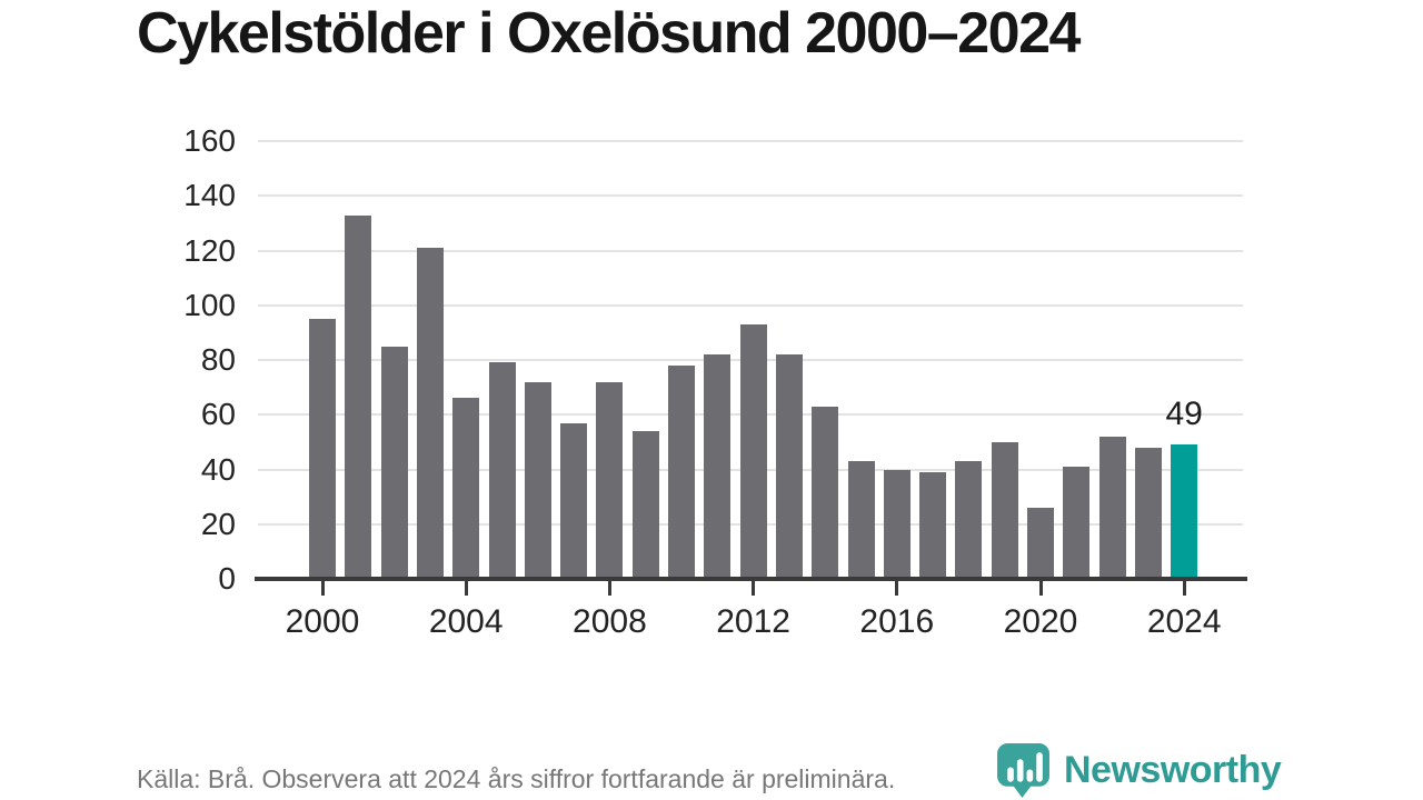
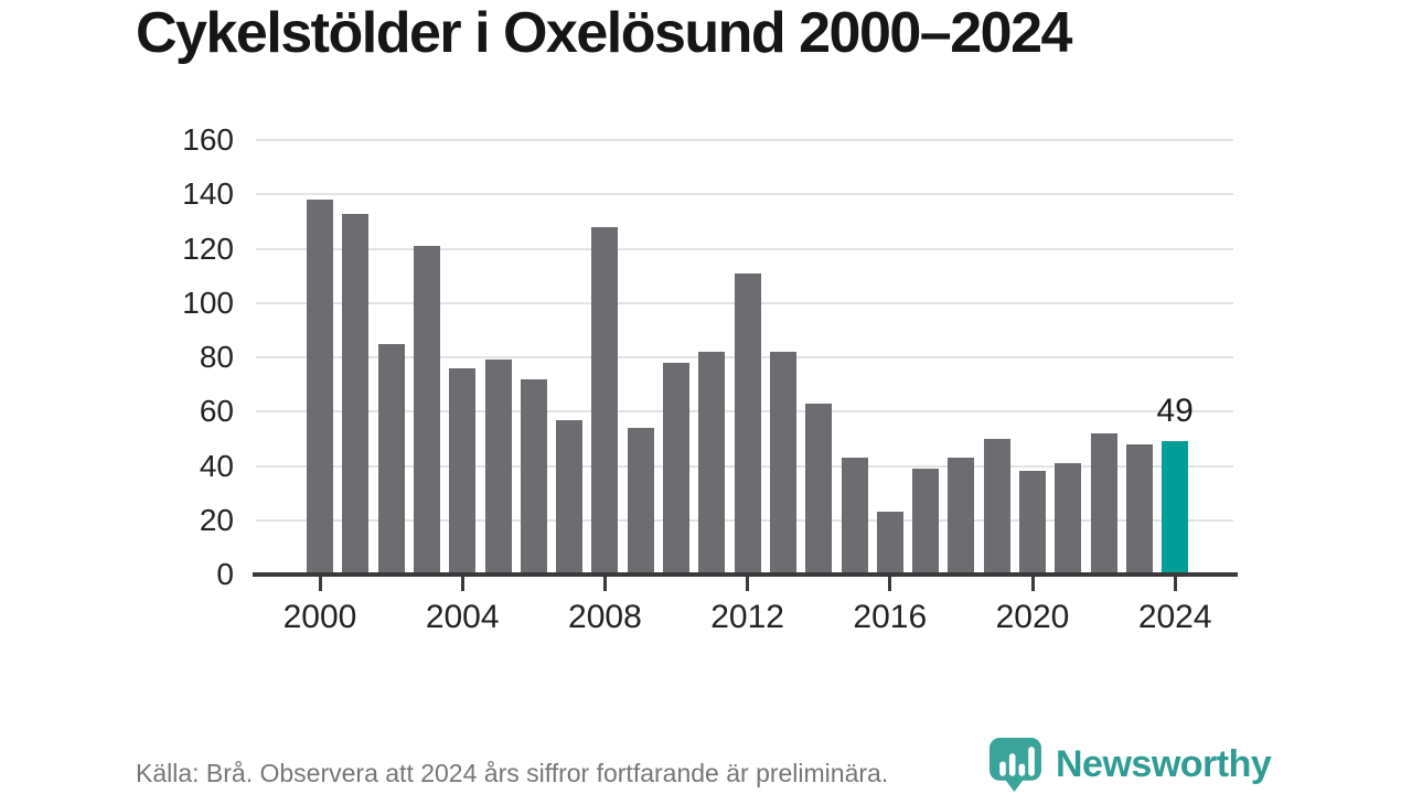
2000: 95 -> 138
2004: 66 -> 76
2008: 72 -> 128
2012: 93 -> 111
2016: 40 -> 23
2020: 26 -> 38
